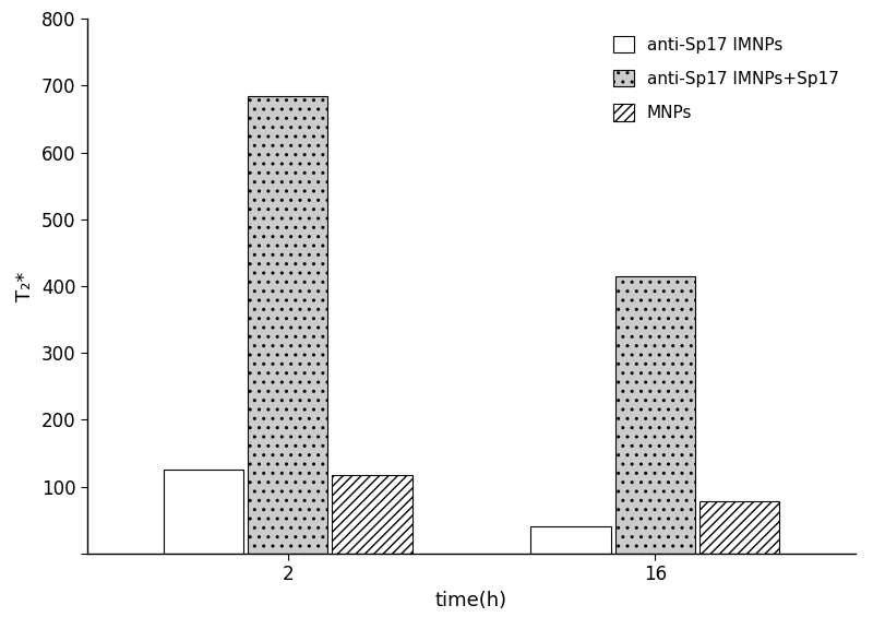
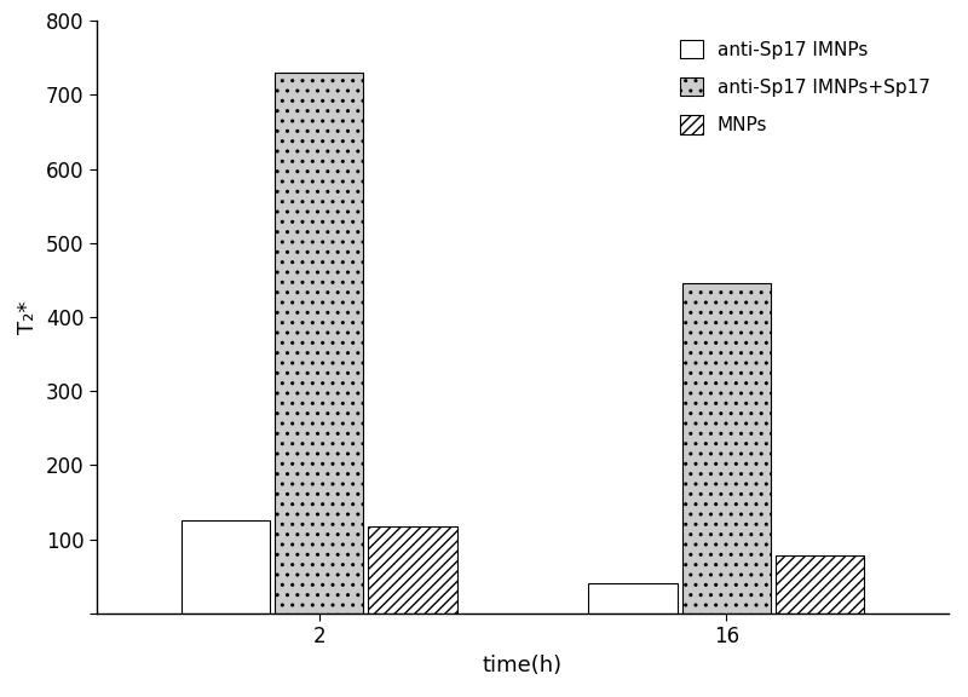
anti-Sp17 IMNPs+Sp17/2: 685 -> 730
anti-Sp17 IMNPs+Sp17/16: 415 -> 446
